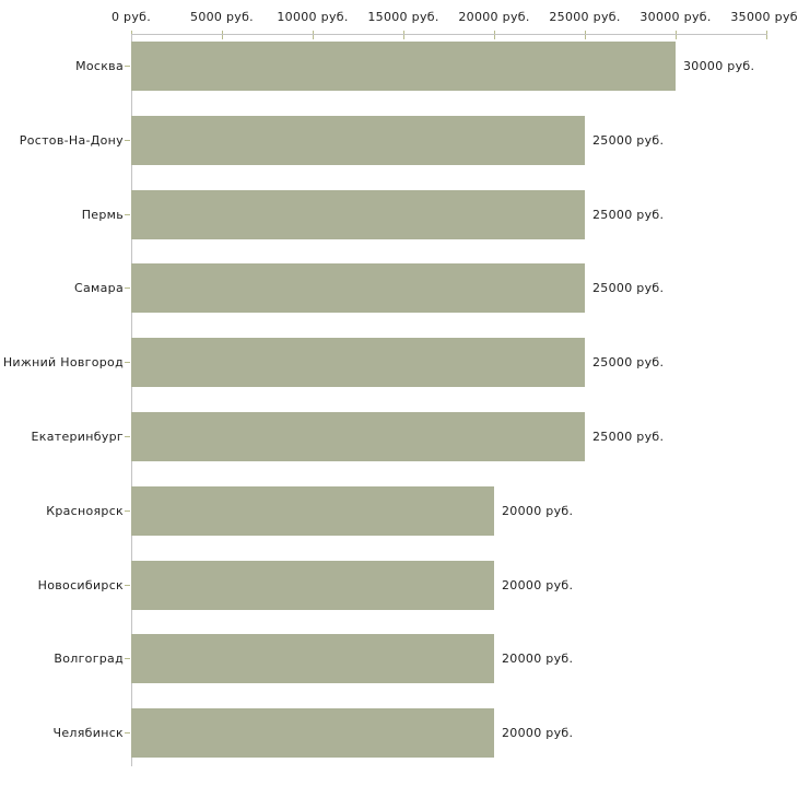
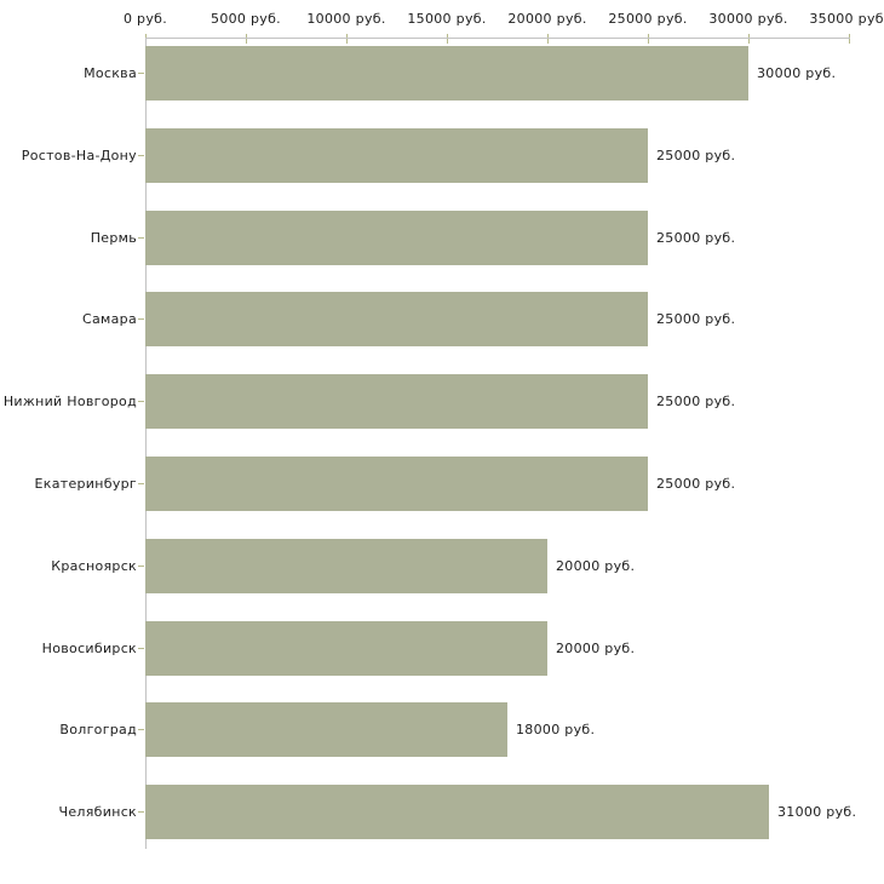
Волгоград: 20000 -> 18000
Челябинск: 20000 -> 31000
